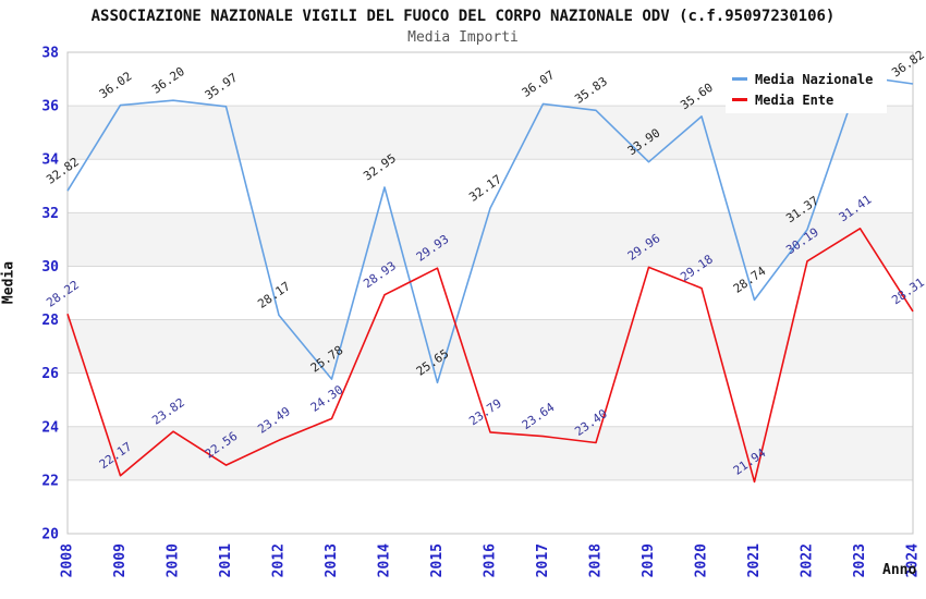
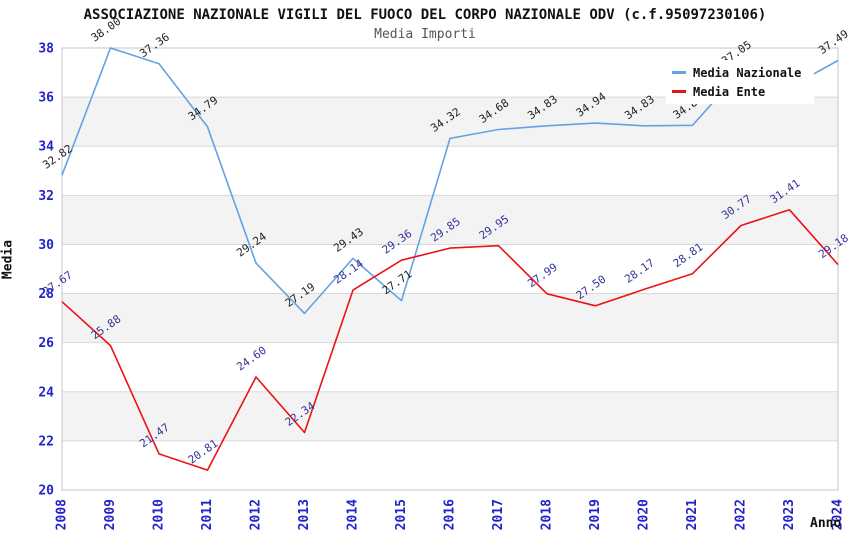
Media Ente/2008: 28.22 -> 27.67
Media Nazionale/2009: 36.02 -> 38.00
Media Ente/2009: 22.17 -> 25.88
Media Nazionale/2010: 36.20 -> 37.36
Media Ente/2010: 23.82 -> 21.47
Media Nazionale/2011: 35.97 -> 34.79
Media Ente/2011: 22.56 -> 20.81
Media Nazionale/2012: 28.17 -> 29.24
Media Ente/2012: 23.49 -> 24.60
Media Nazionale/2013: 25.78 -> 27.19
Media Ente/2013: 24.30 -> 22.34
Media Nazionale/2014: 32.95 -> 29.43
Media Ente/2014: 28.93 -> 28.14
Media Nazionale/2015: 25.65 -> 27.71
Media Ente/2015: 29.93 -> 29.36
Media Nazionale/2016: 32.17 -> 34.32
Media Ente/2016: 23.79 -> 29.85
Media Nazionale/2017: 36.07 -> 34.68
Media Ente/2017: 23.64 -> 29.95
Media Nazionale/2018: 35.83 -> 34.83
Media Ente/2018: 23.40 -> 27.99
Media Nazionale/2019: 33.90 -> 34.94
Media Ente/2019: 29.96 -> 27.50
Media Nazionale/2020: 35.60 -> 34.83
Media Ente/2020: 29.18 -> 28.17
Media Nazionale/2021: 28.74 -> 34.85
Media Ente/2021: 21.94 -> 28.81
Media Nazionale/2022: 31.37 -> 37.05
Media Ente/2022: 30.19 -> 30.77
Media Nazionale/2023: 37.1 -> 36.4
Media Nazionale/2024: 36.82 -> 37.49
Media Ente/2024: 28.31 -> 29.18
